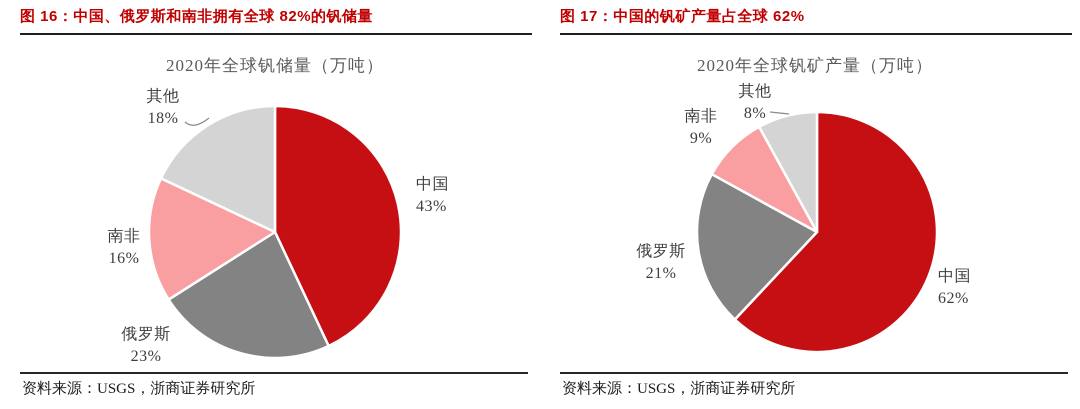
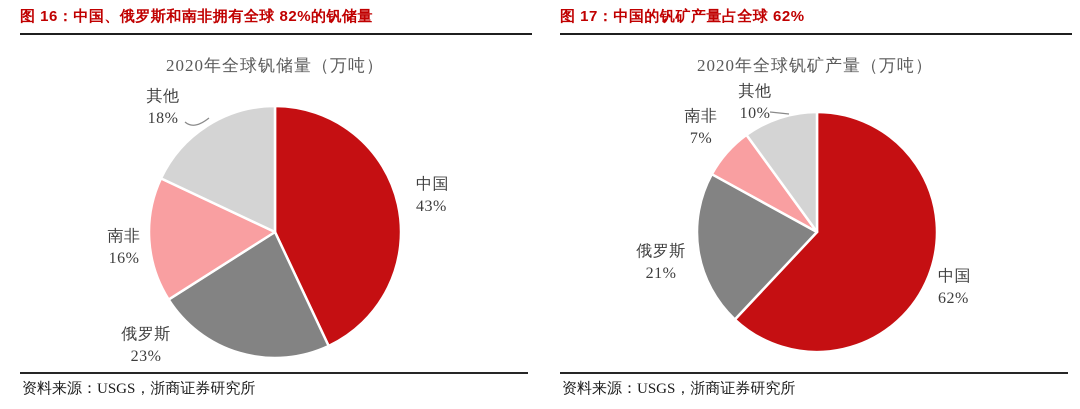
2020年全球钒矿产量（万吨）/南非: 9% -> 7%
2020年全球钒矿产量（万吨）/其他: 8% -> 10%
